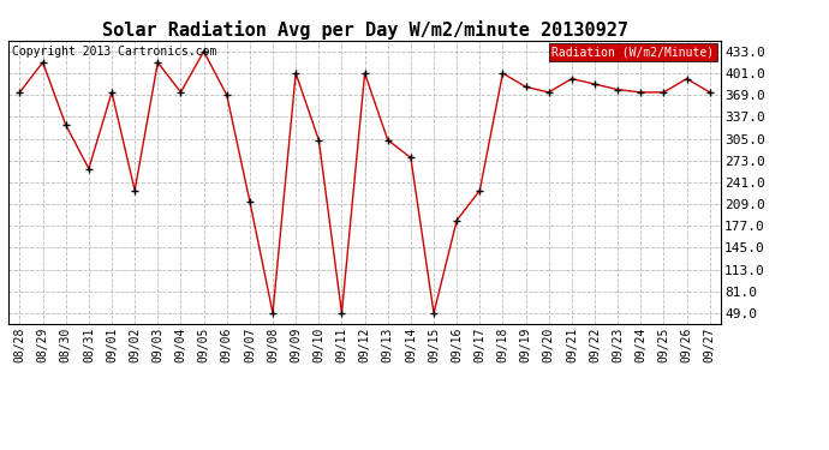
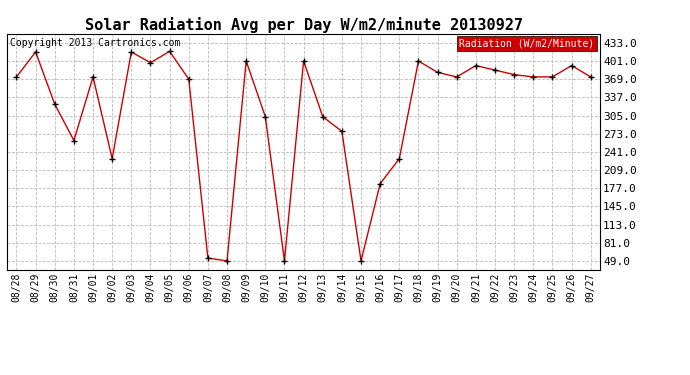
09/04: 373 -> 398
09/05: 433 -> 418
09/07: 213 -> 54
